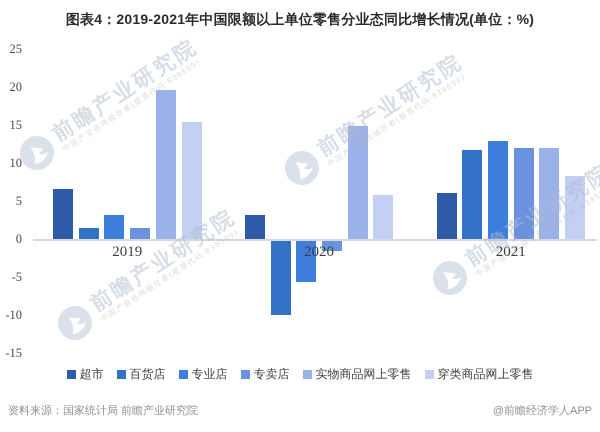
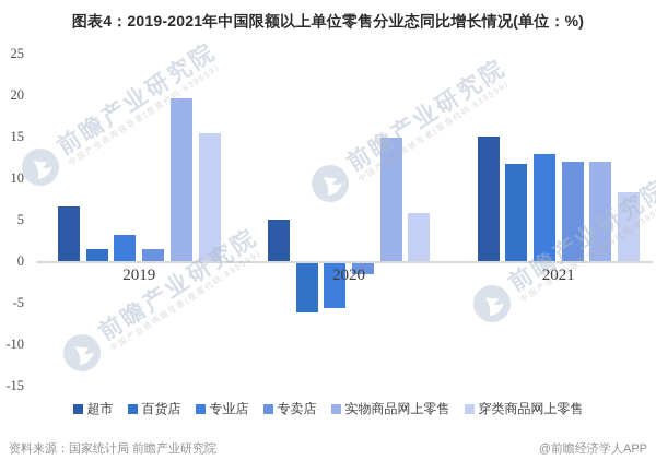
超市/2020: 3 -> 5
百货店/2020: -10 -> -6
超市/2021: 6 -> 15
